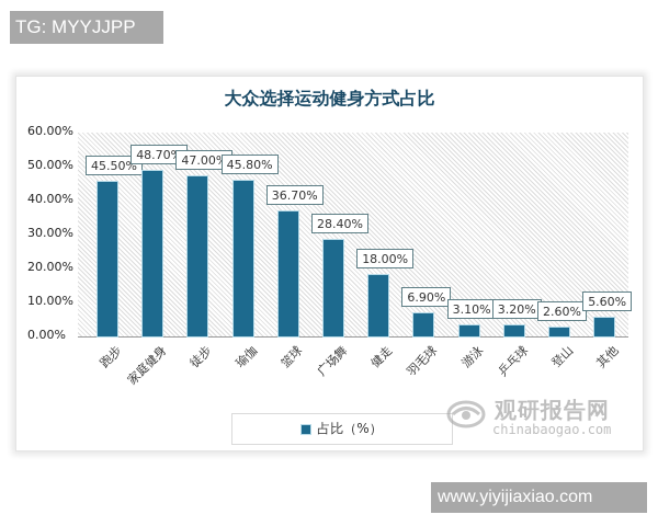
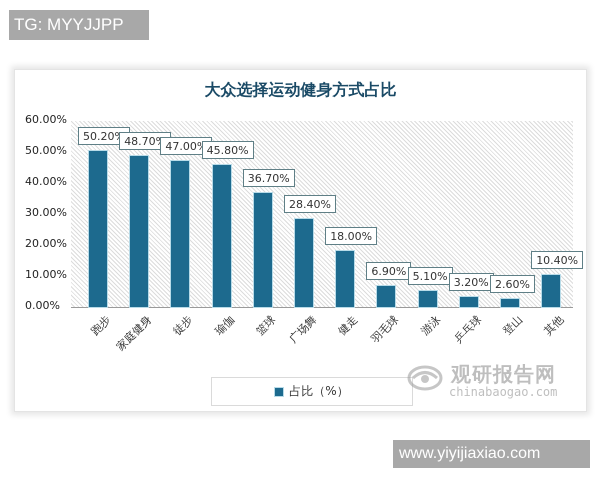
跑步: 45.50% -> 50.20%
游泳: 3.10% -> 5.10%
其他: 5.60% -> 10.40%
